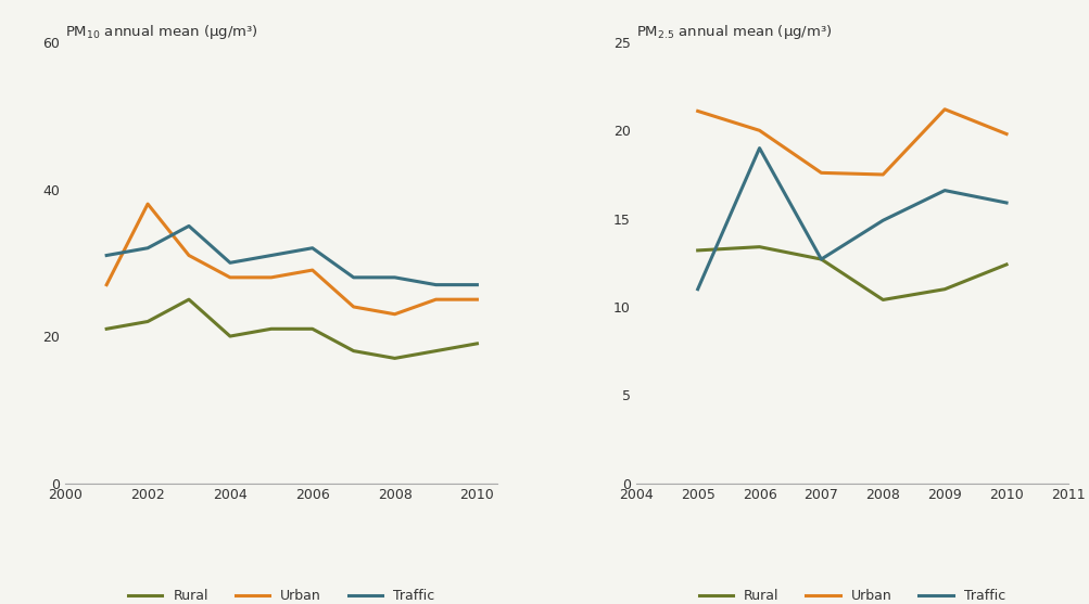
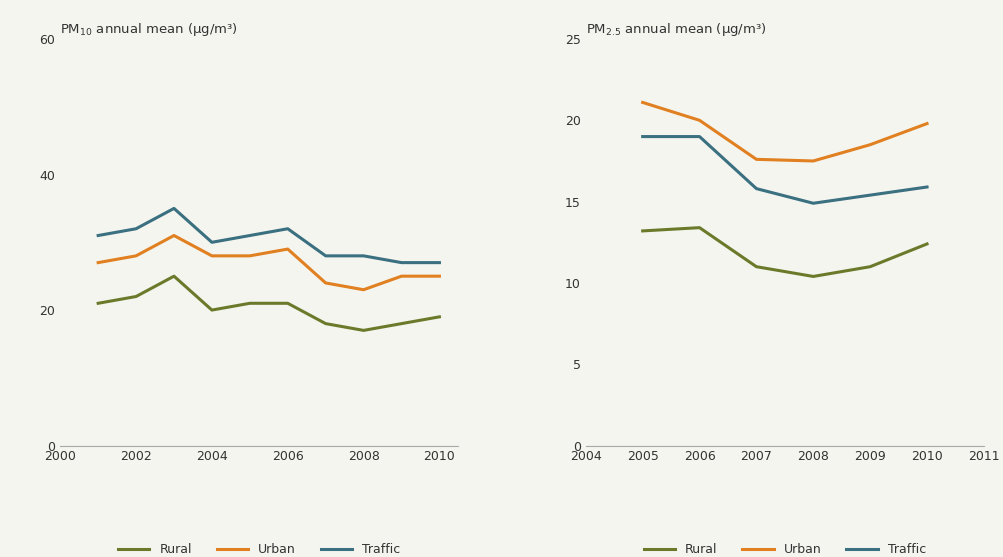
Urban/2002: 38 -> 28
Traffic/2005: 11.0 -> 19.0
Rural/2007: 12.7 -> 11.0
Traffic/2007: 12.7 -> 15.8
Urban/2009: 21.2 -> 18.5
Traffic/2009: 16.6 -> 15.4
